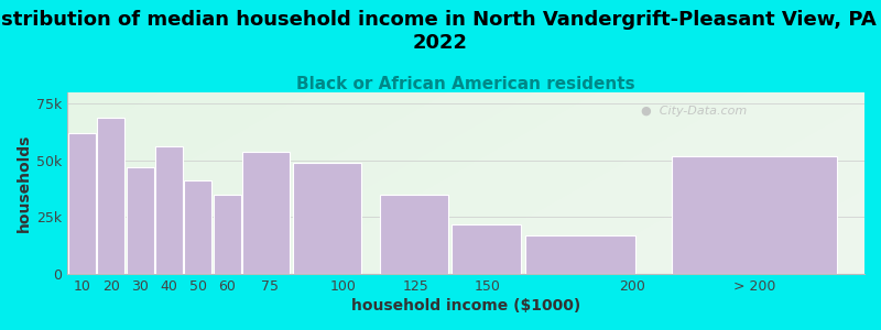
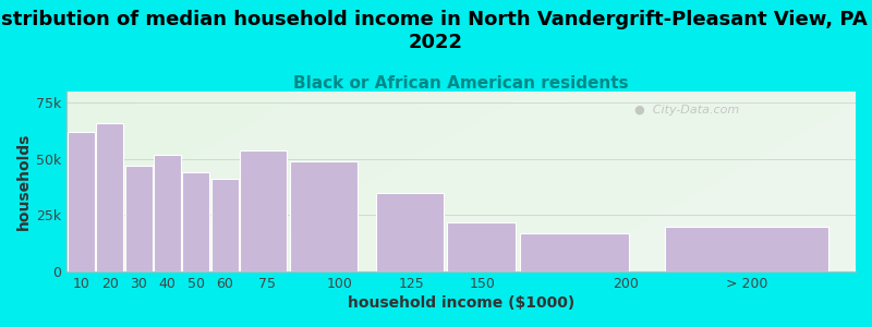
20: 69k -> 66k
40: 56k -> 52k
50: 41k -> 44k
60: 35k -> 41k
> 200: 52k -> 20k
